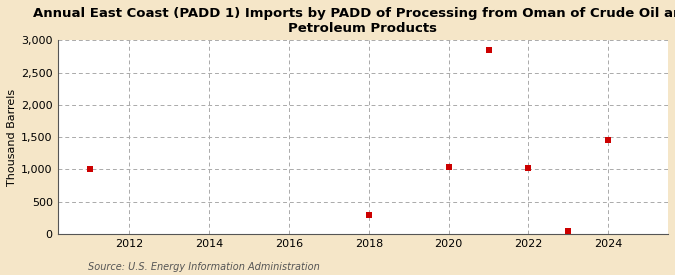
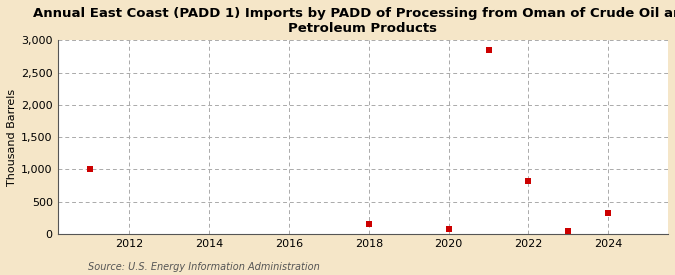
2018: 300 -> 150
2020: 1,040 -> 80
2022: 1,020 -> 820
2024: 1,460 -> 330
